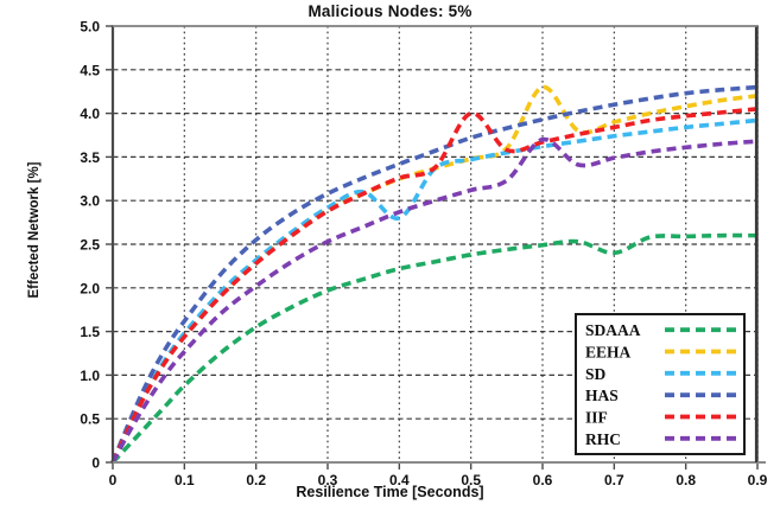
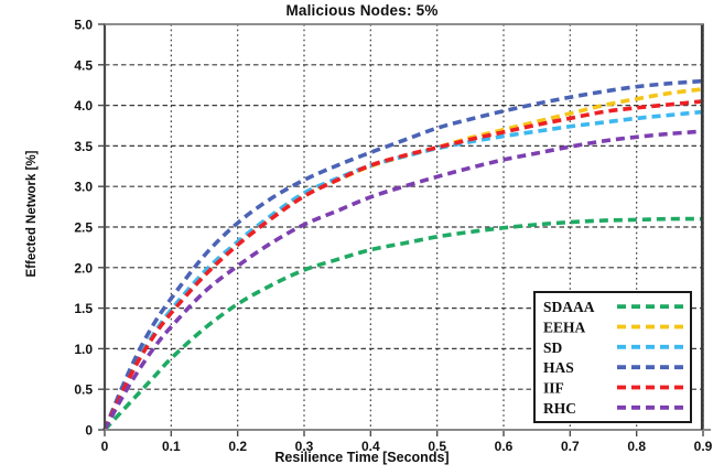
SD/0.4: 2.8 -> 3.3
IIF/0.5: 4.0 -> 3.5
EEHA/0.6: 4.3 -> 3.7
RHC/0.6: 3.7 -> 3.3
SDAAA/0.7: 2.4 -> 2.6
